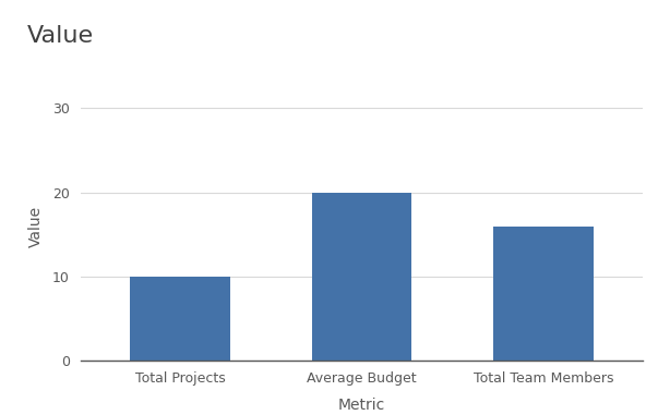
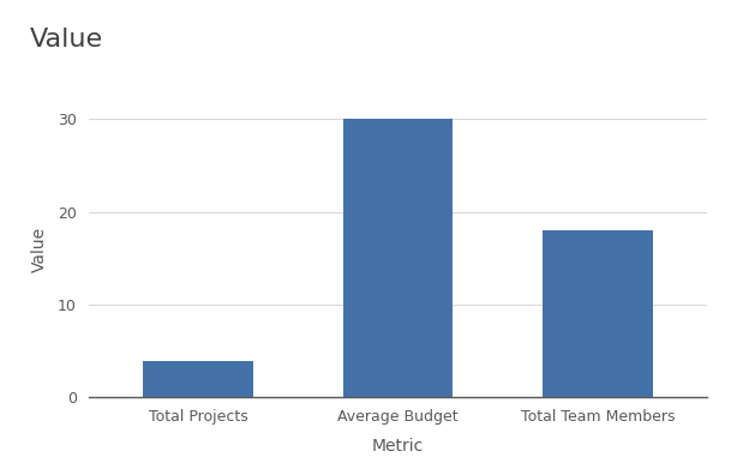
Total Projects: 10 -> 4
Average Budget: 20 -> 30
Total Team Members: 16 -> 18
